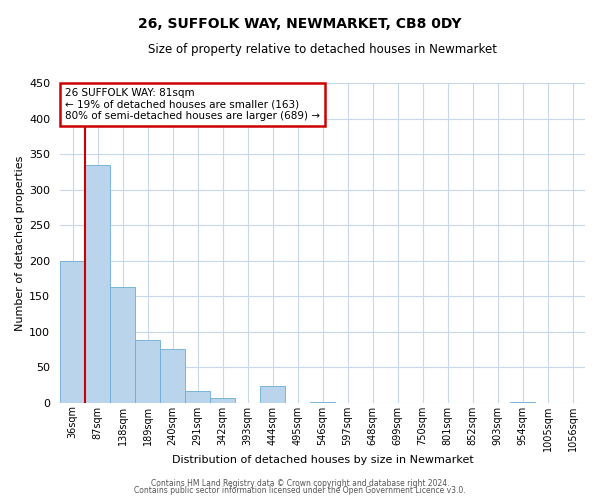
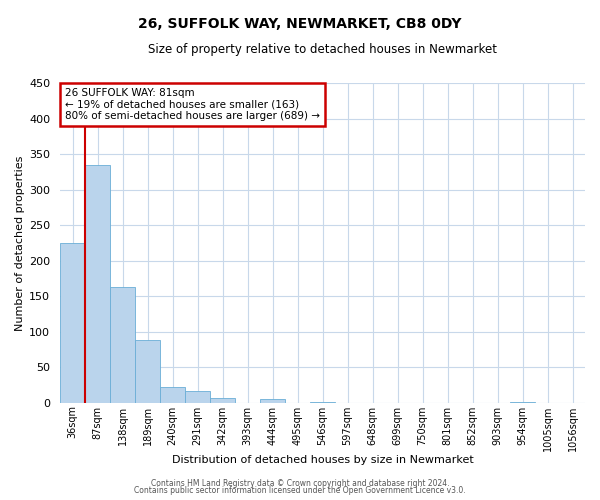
36sqm: 200 -> 225
240sqm: 76 -> 22
444sqm: 24 -> 5
